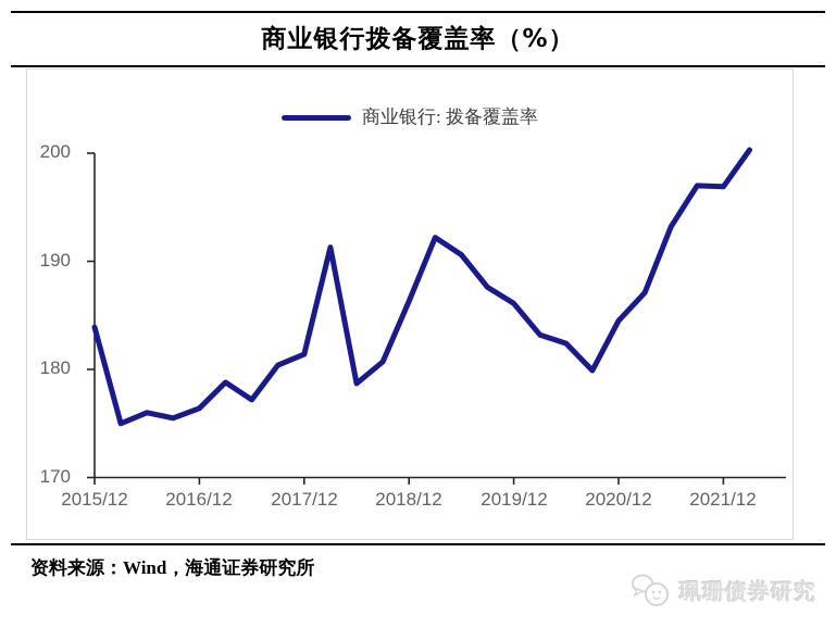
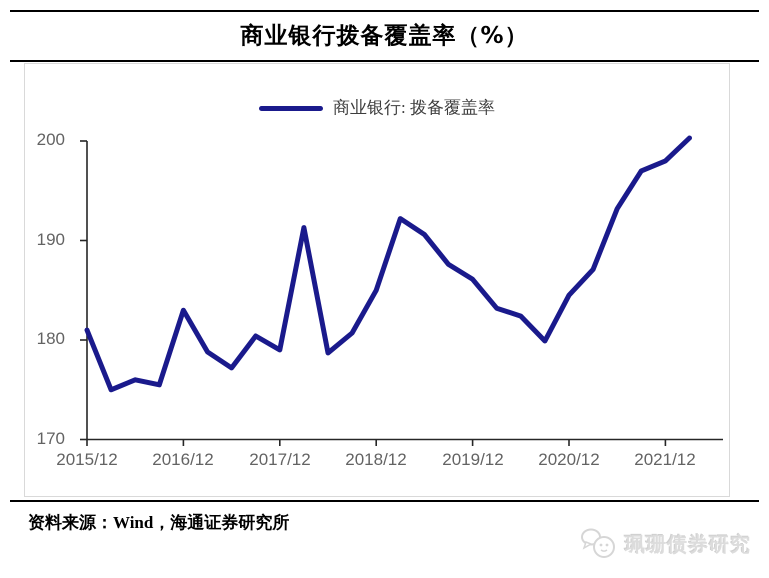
2015/12: 184 -> 181
2016/12: 176 -> 183
2017/12: 181 -> 179
2018/12: 186 -> 185
2021/12: 197 -> 198
